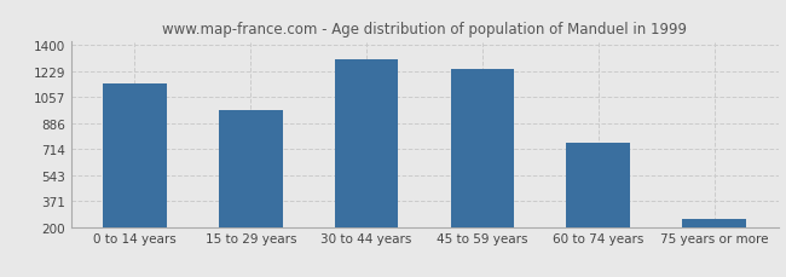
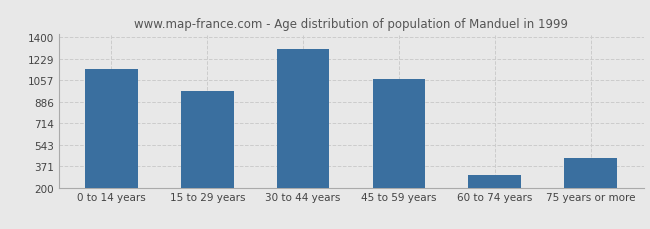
45 to 59 years: 1240 -> 1070
60 to 74 years: 760 -> 300
75 years or more: 250 -> 440
